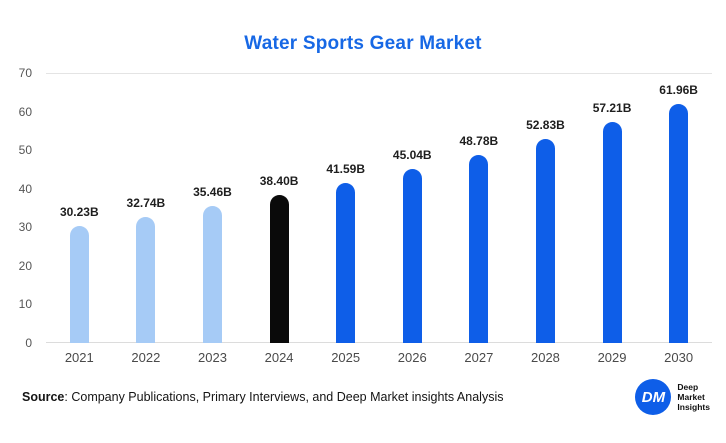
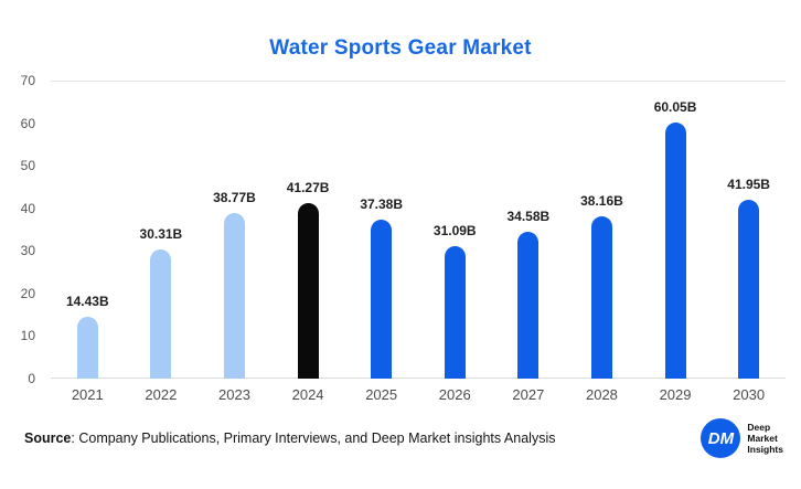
2021: 30.23B -> 14.43B
2022: 32.74B -> 30.31B
2023: 35.46B -> 38.77B
2024: 38.40B -> 41.27B
2025: 41.59B -> 37.38B
2026: 45.04B -> 31.09B
2027: 48.78B -> 34.58B
2028: 52.83B -> 38.16B
2029: 57.21B -> 60.05B
2030: 61.96B -> 41.95B
